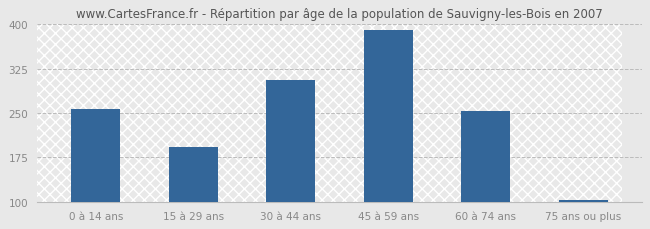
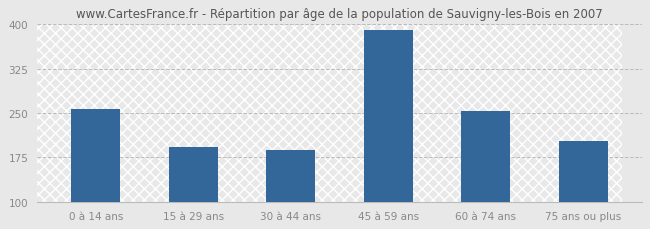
30 à 44 ans: 305 -> 188
75 ans ou plus: 103 -> 202
